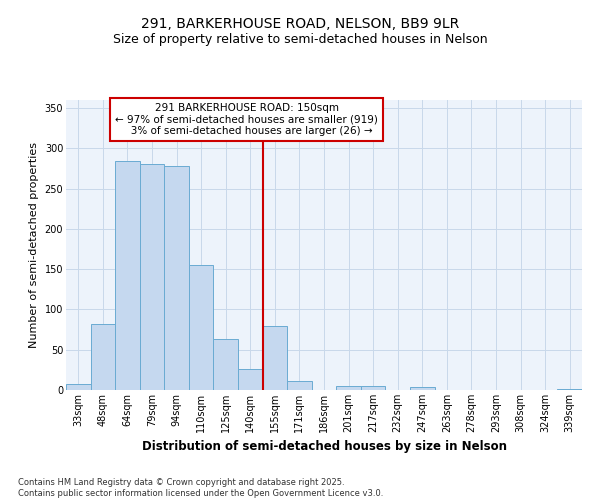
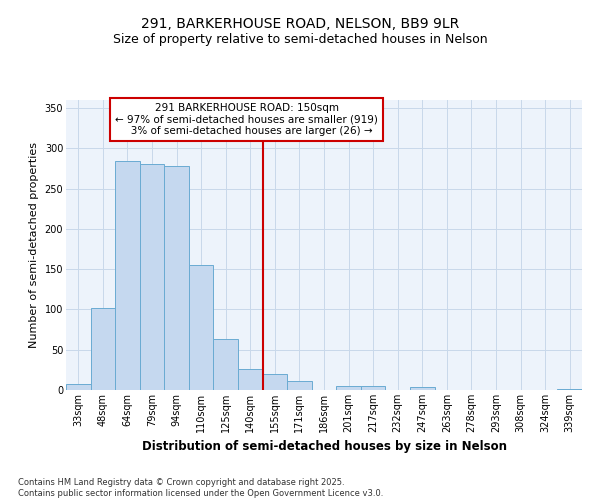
48sqm: 82 -> 102
155sqm: 80 -> 20
